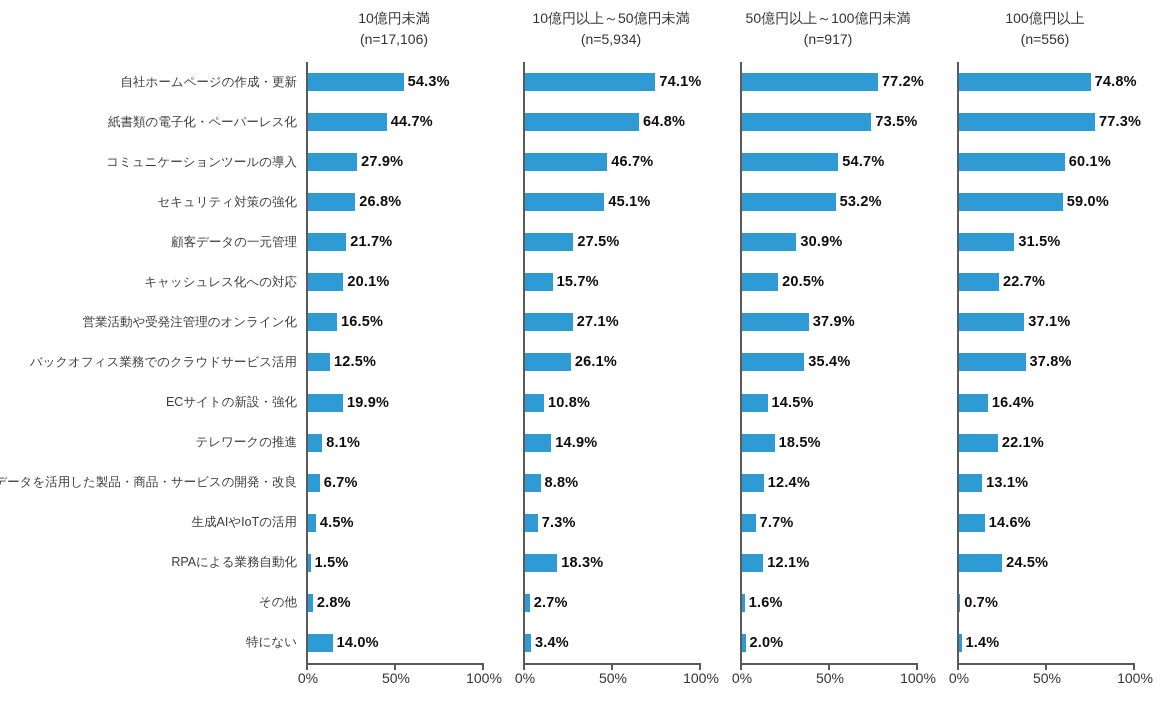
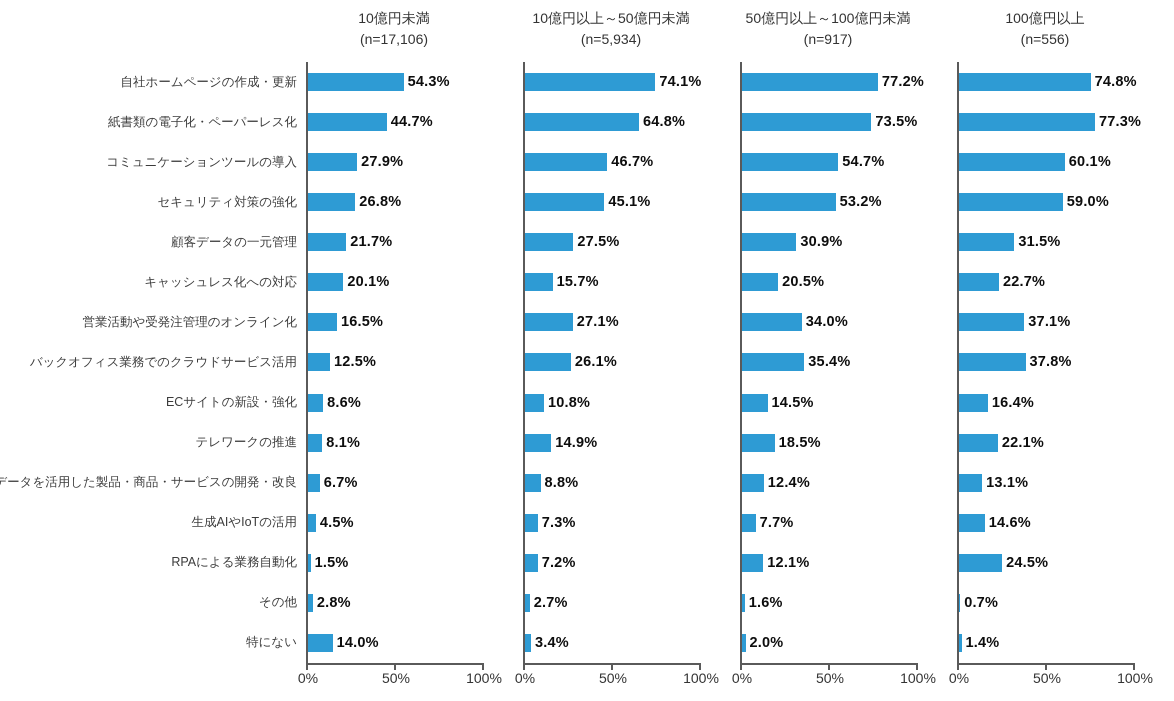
50億円以上～100億円未満/営業活動や受発注管理のオンライン化: 37.9% -> 34.0%
10億円未満/ECサイトの新設・強化: 19.9% -> 8.6%
10億円以上～50億円未満/RPAによる業務自動化: 18.3% -> 7.2%
